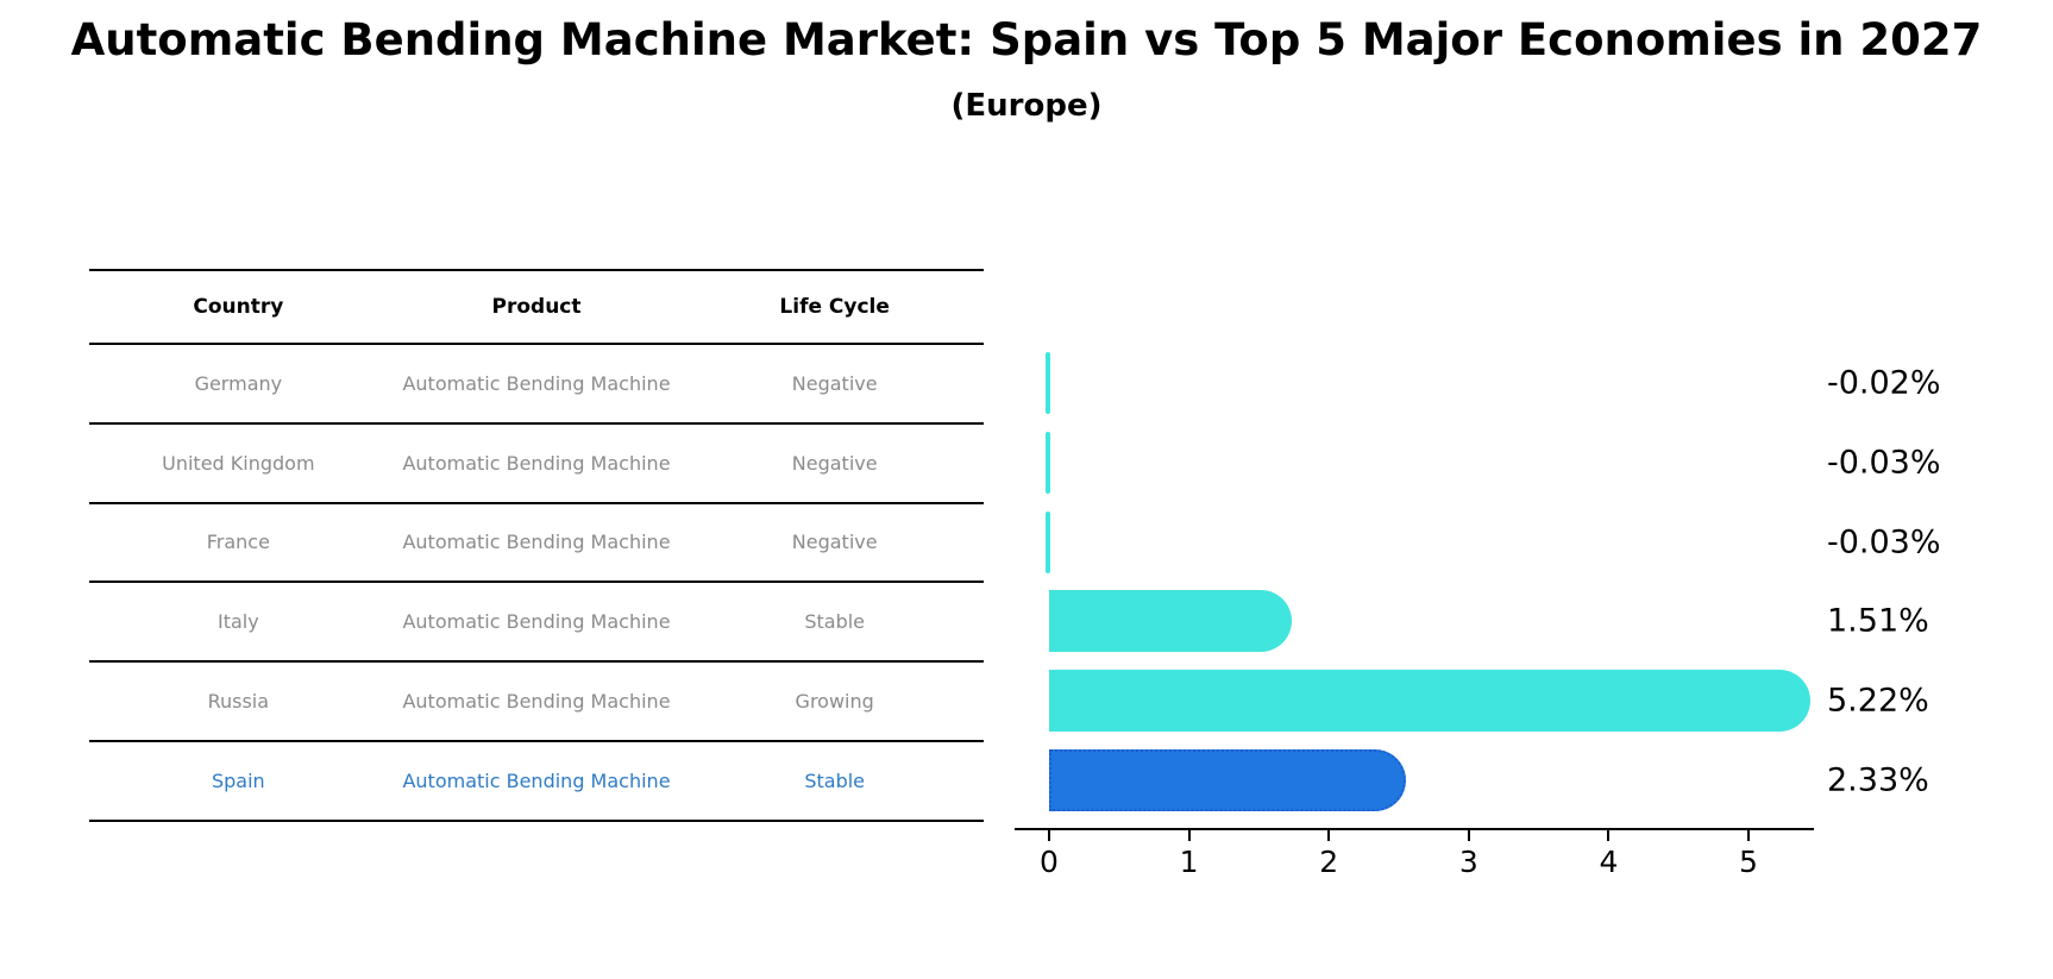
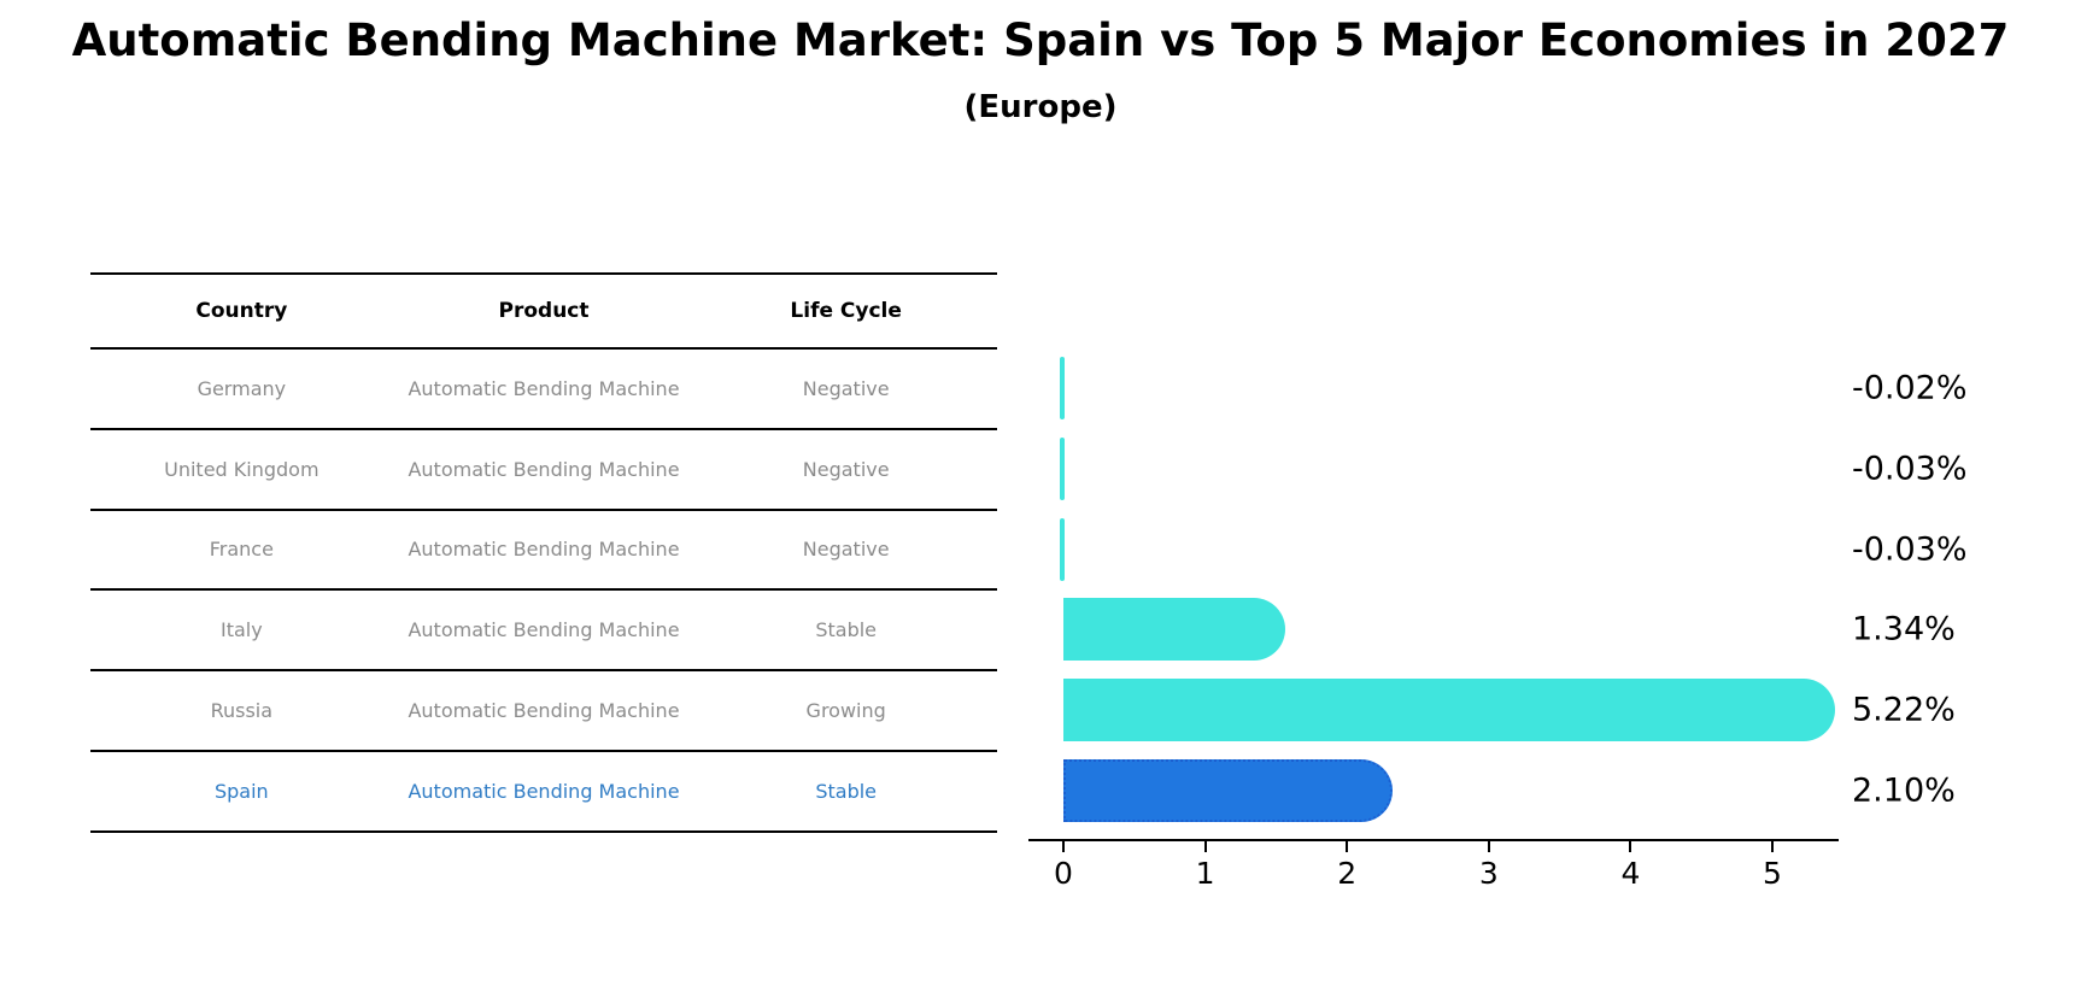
Italy: 1.51% -> 1.34%
Spain: 2.33% -> 2.10%
